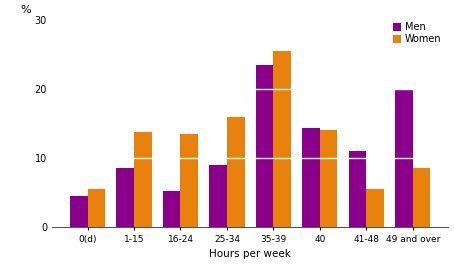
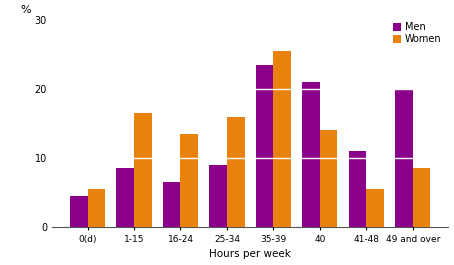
Women/1-15: 13.8 -> 16.5
Men/16-24: 5.2 -> 6.5
Men/40: 14.4 -> 21.0
